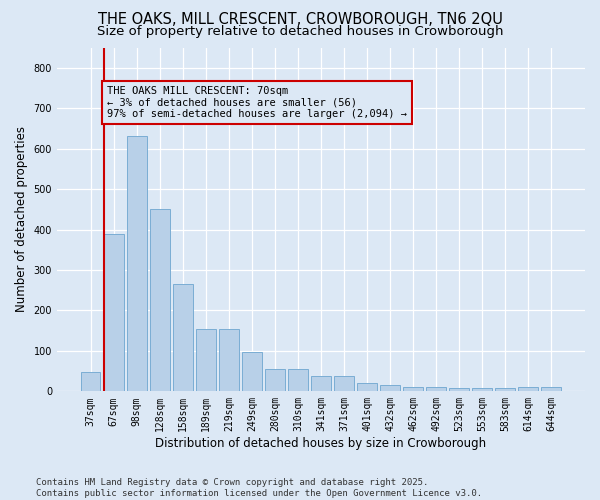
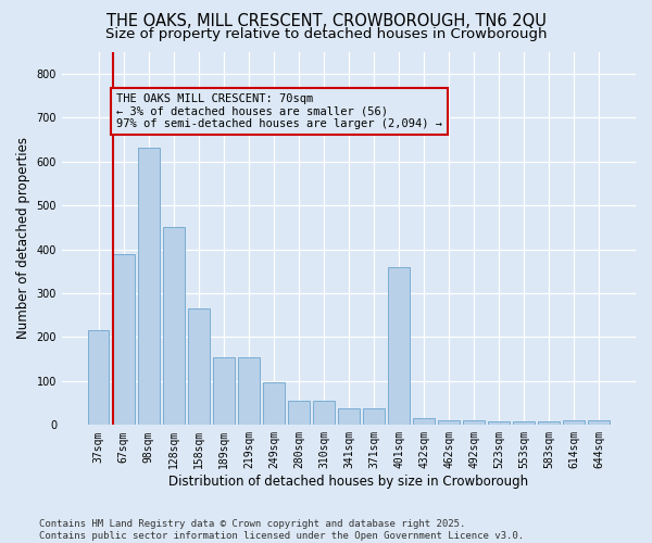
37sqm: 47 -> 215
401sqm: 20 -> 360
